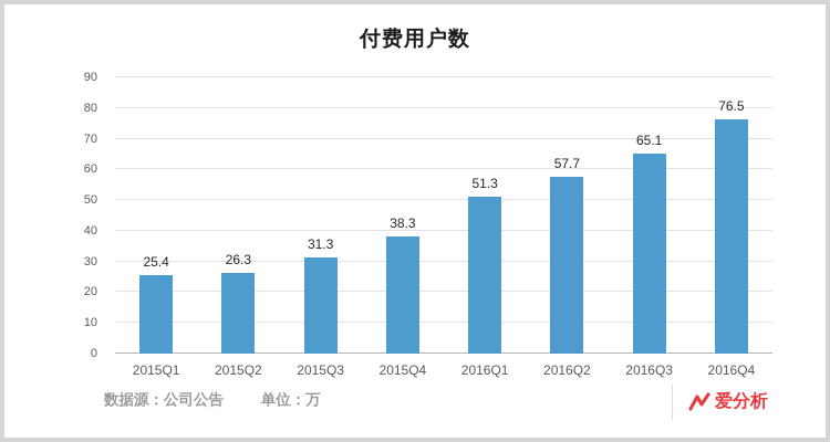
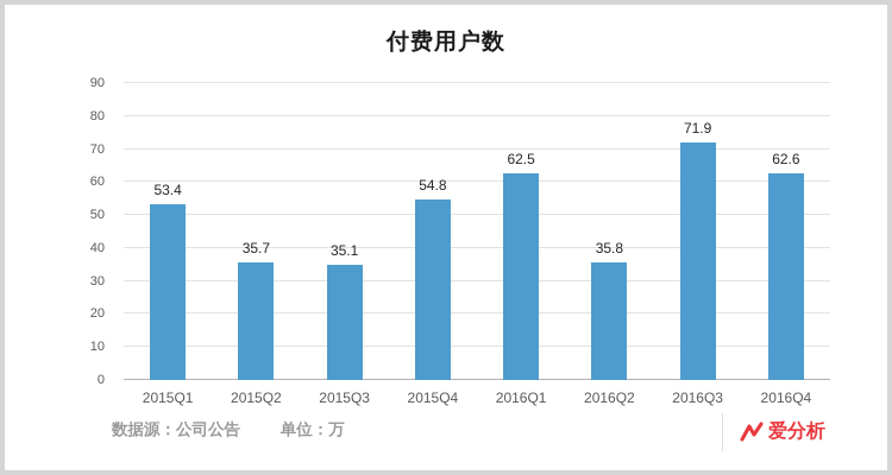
2015Q1: 25.4 -> 53.4
2015Q2: 26.3 -> 35.7
2015Q3: 31.3 -> 35.1
2015Q4: 38.3 -> 54.8
2016Q1: 51.3 -> 62.5
2016Q2: 57.7 -> 35.8
2016Q3: 65.1 -> 71.9
2016Q4: 76.5 -> 62.6
